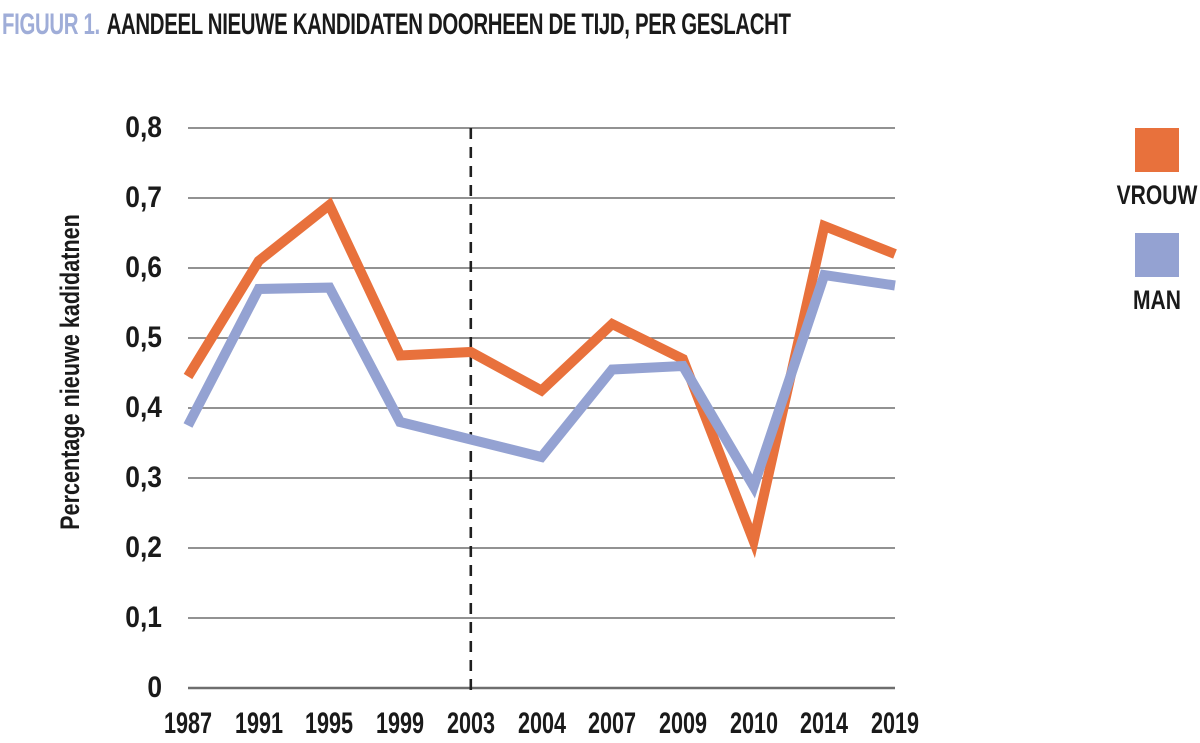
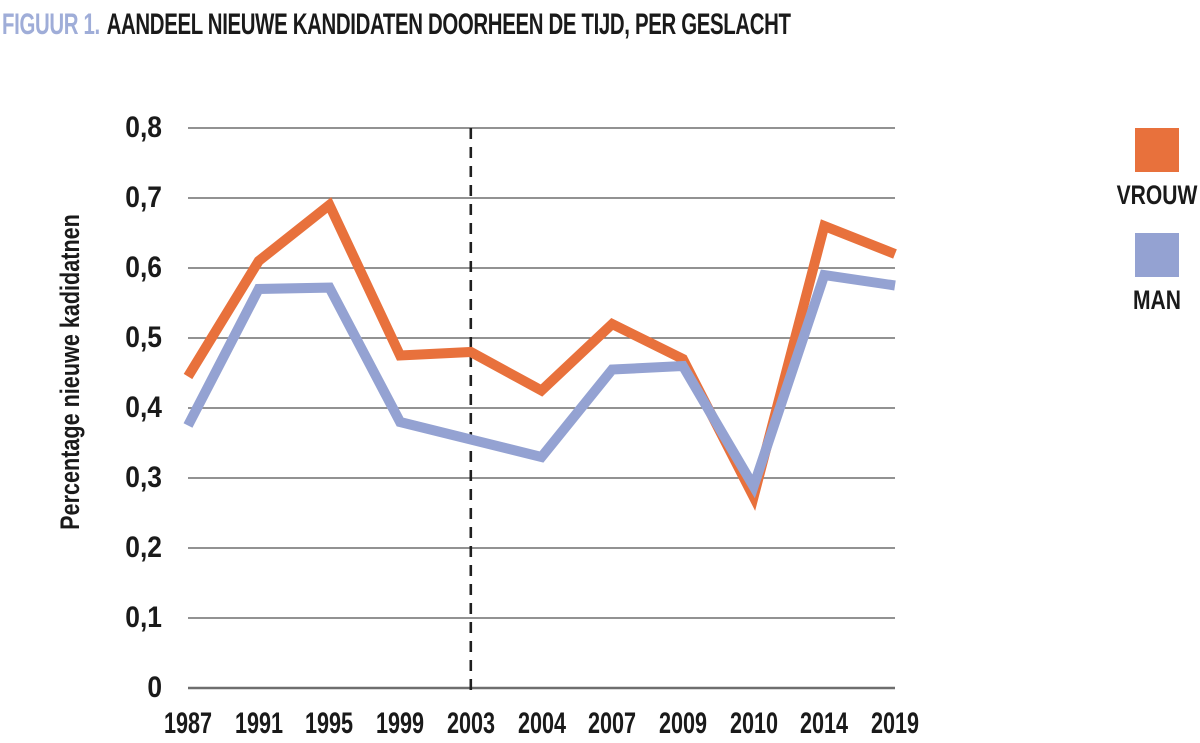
VROUW/2010: 0,21 -> 0,27
